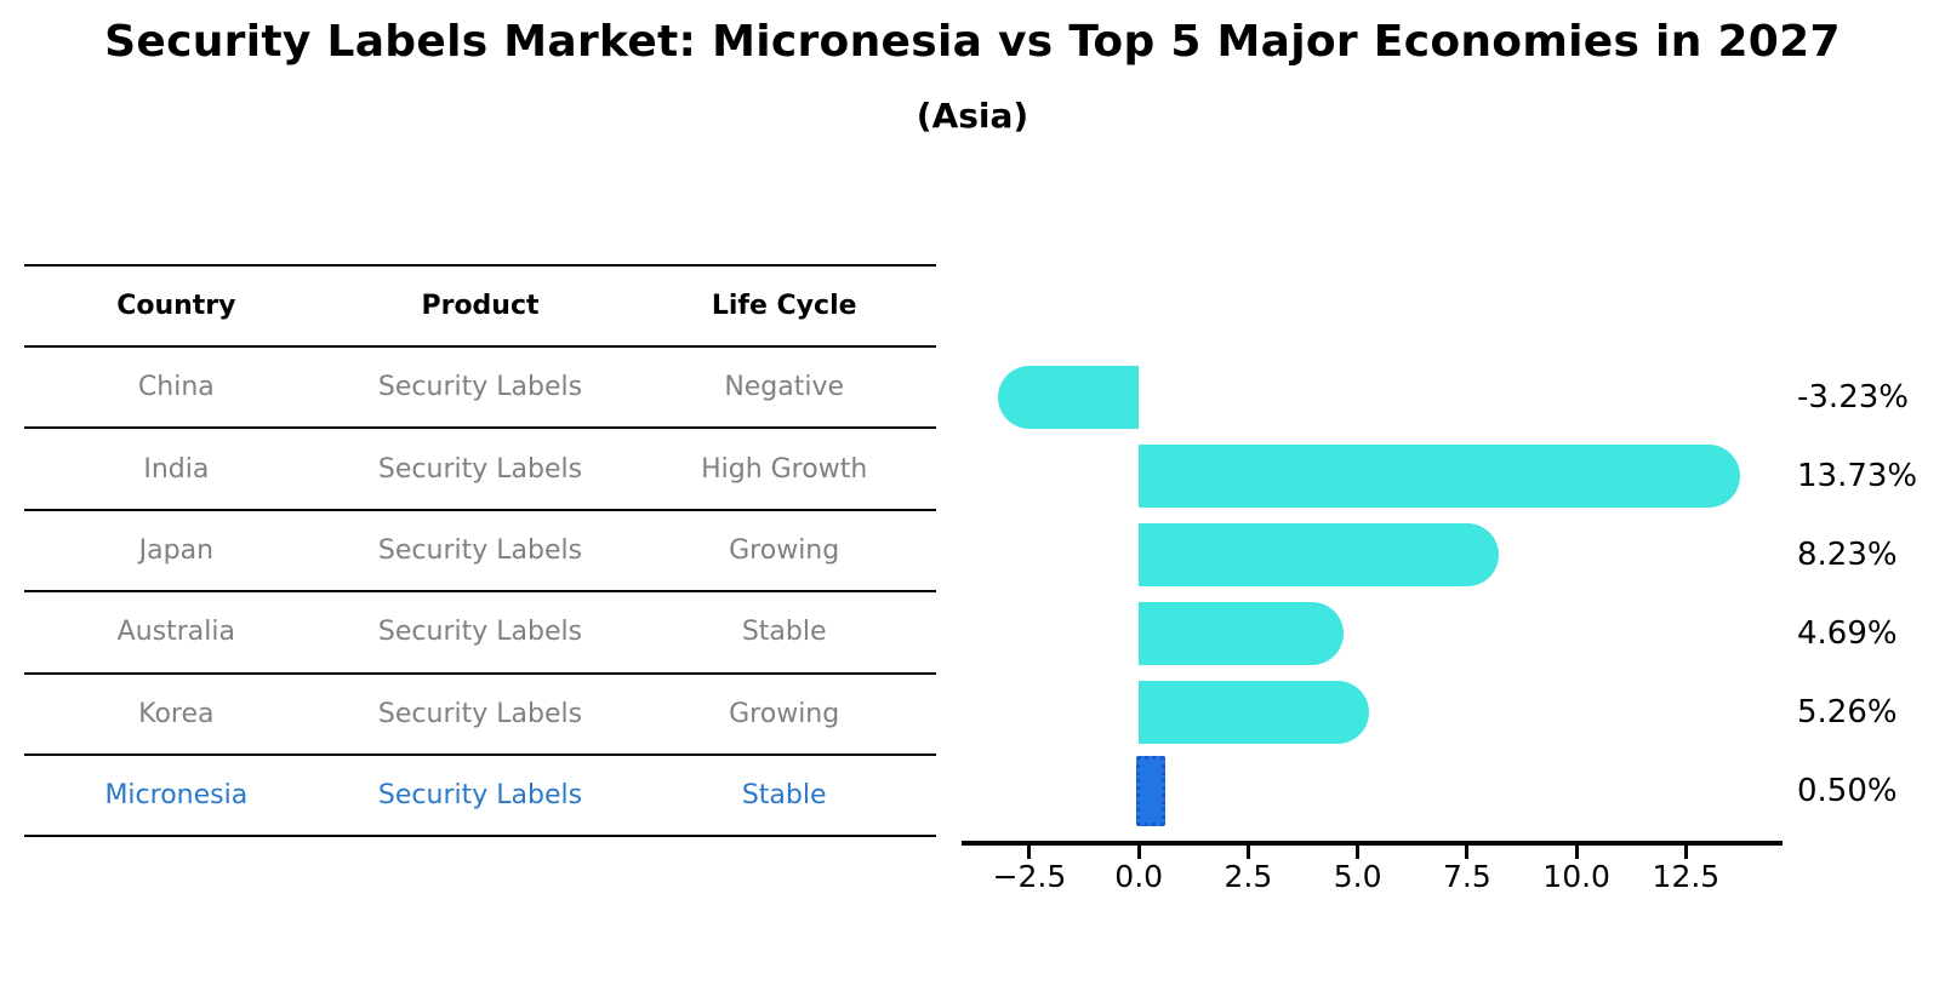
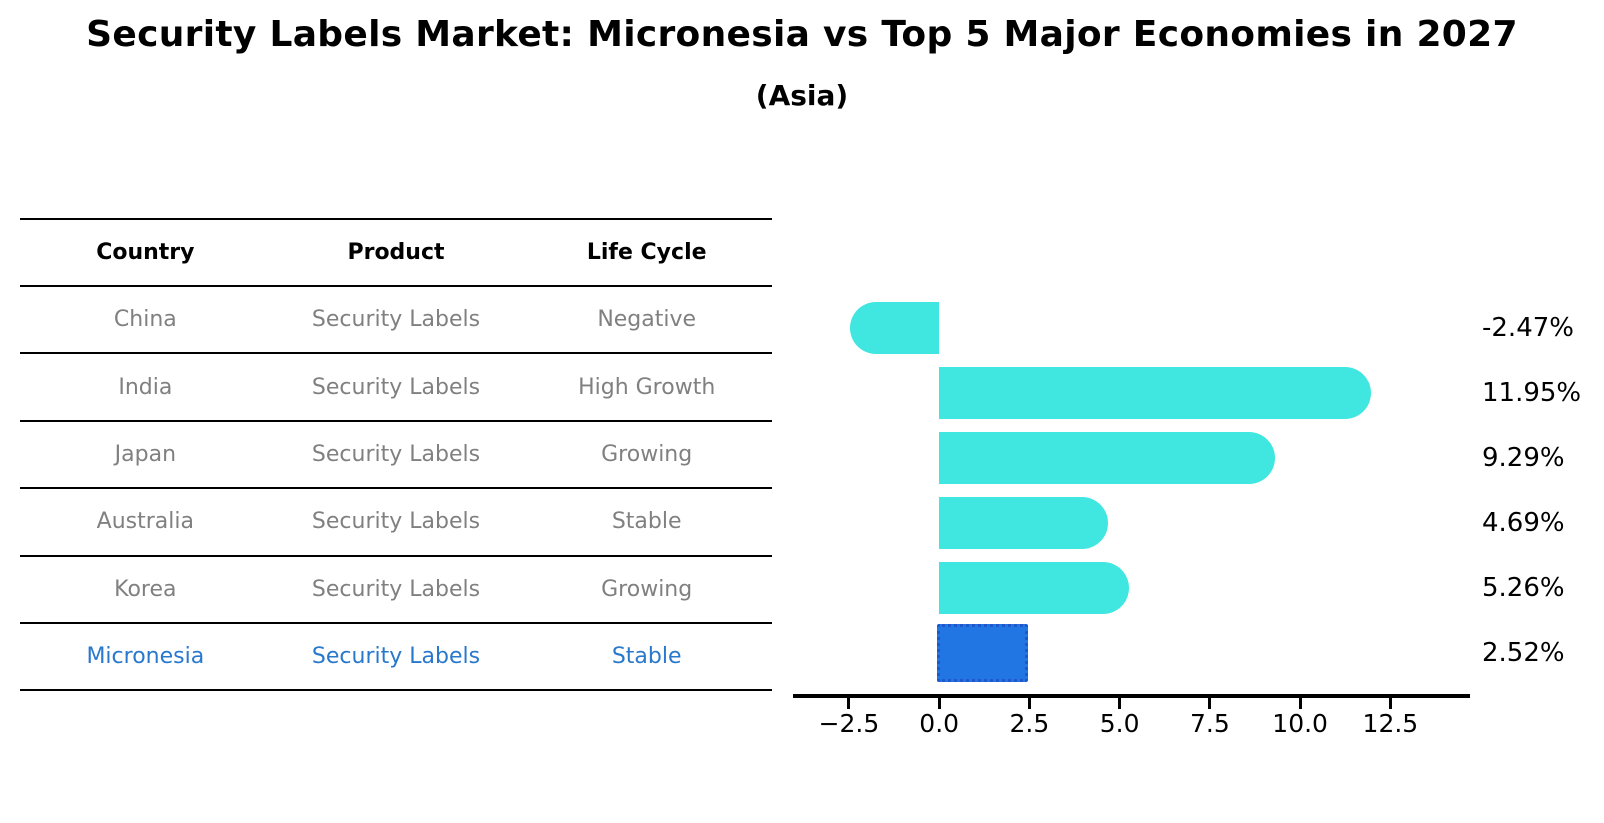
China: -3.23% -> -2.47%
India: 13.73% -> 11.95%
Japan: 8.23% -> 9.29%
Micronesia: 0.50% -> 2.52%
